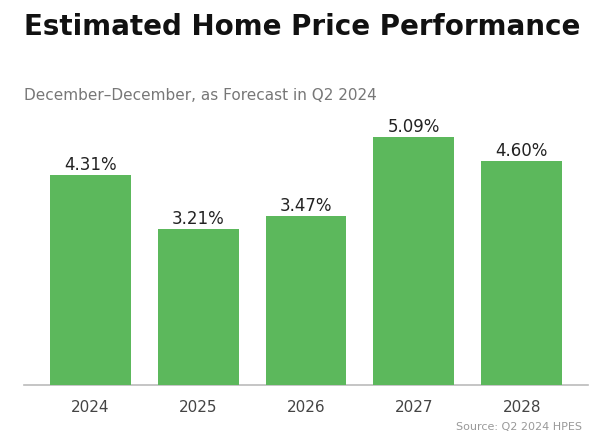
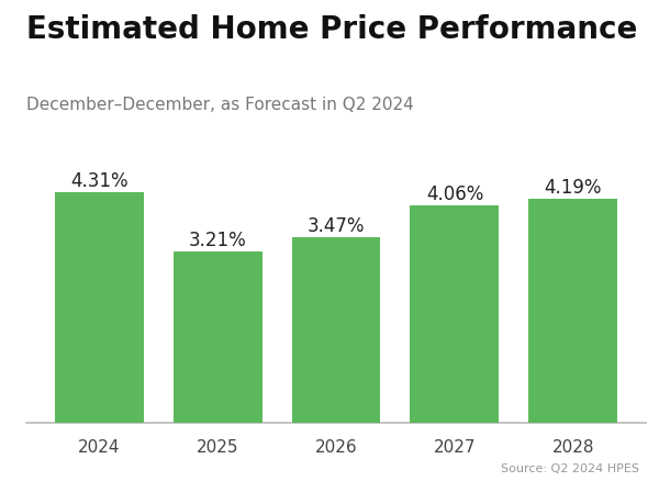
2027: 5.09% -> 4.06%
2028: 4.60% -> 4.19%
